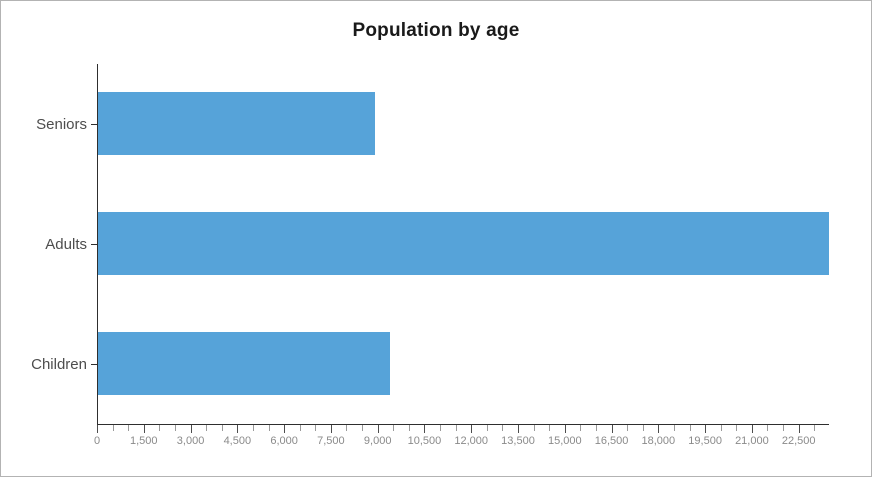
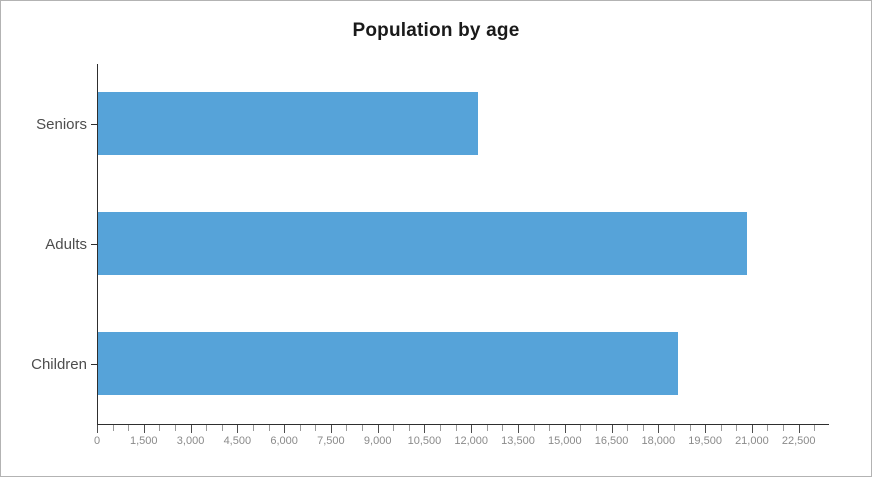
Seniors: 8900 -> 12200
Adults: 23400 -> 20800
Children: 9400 -> 18600
